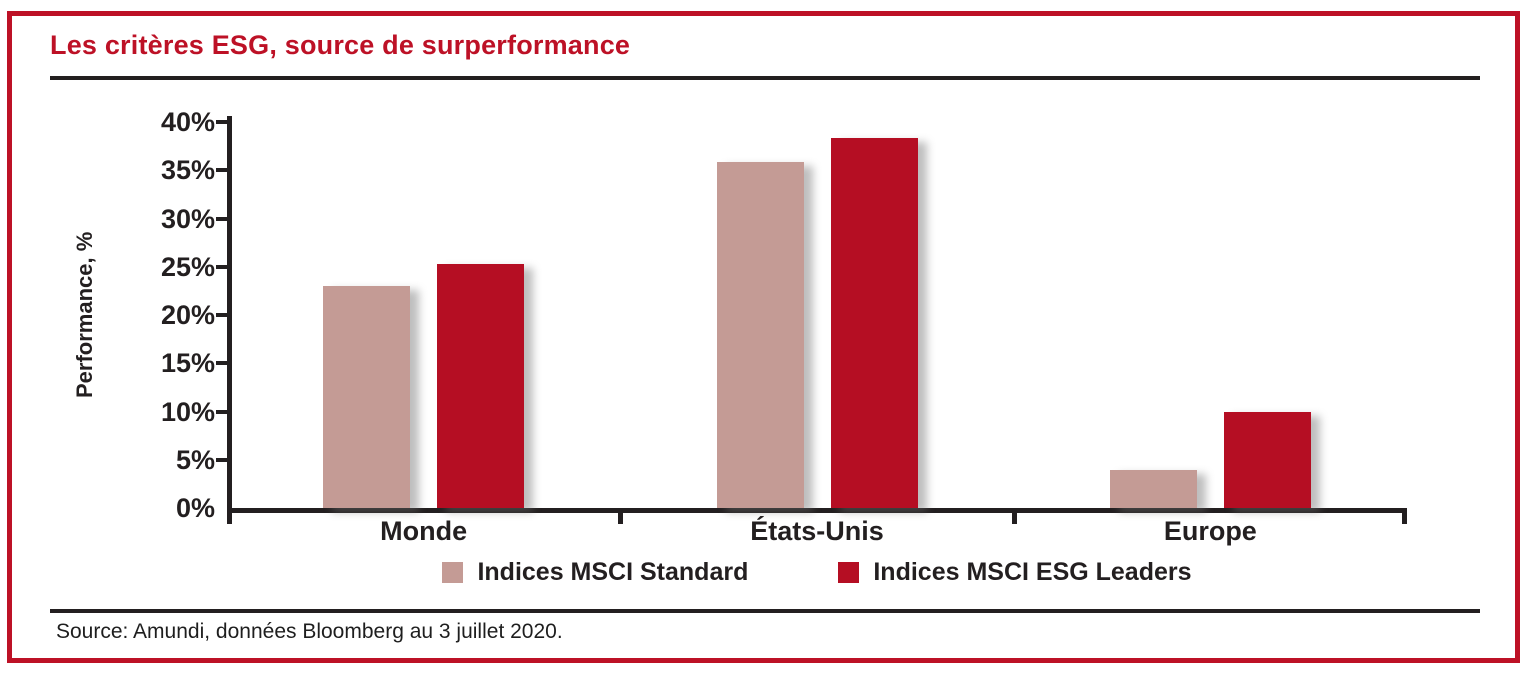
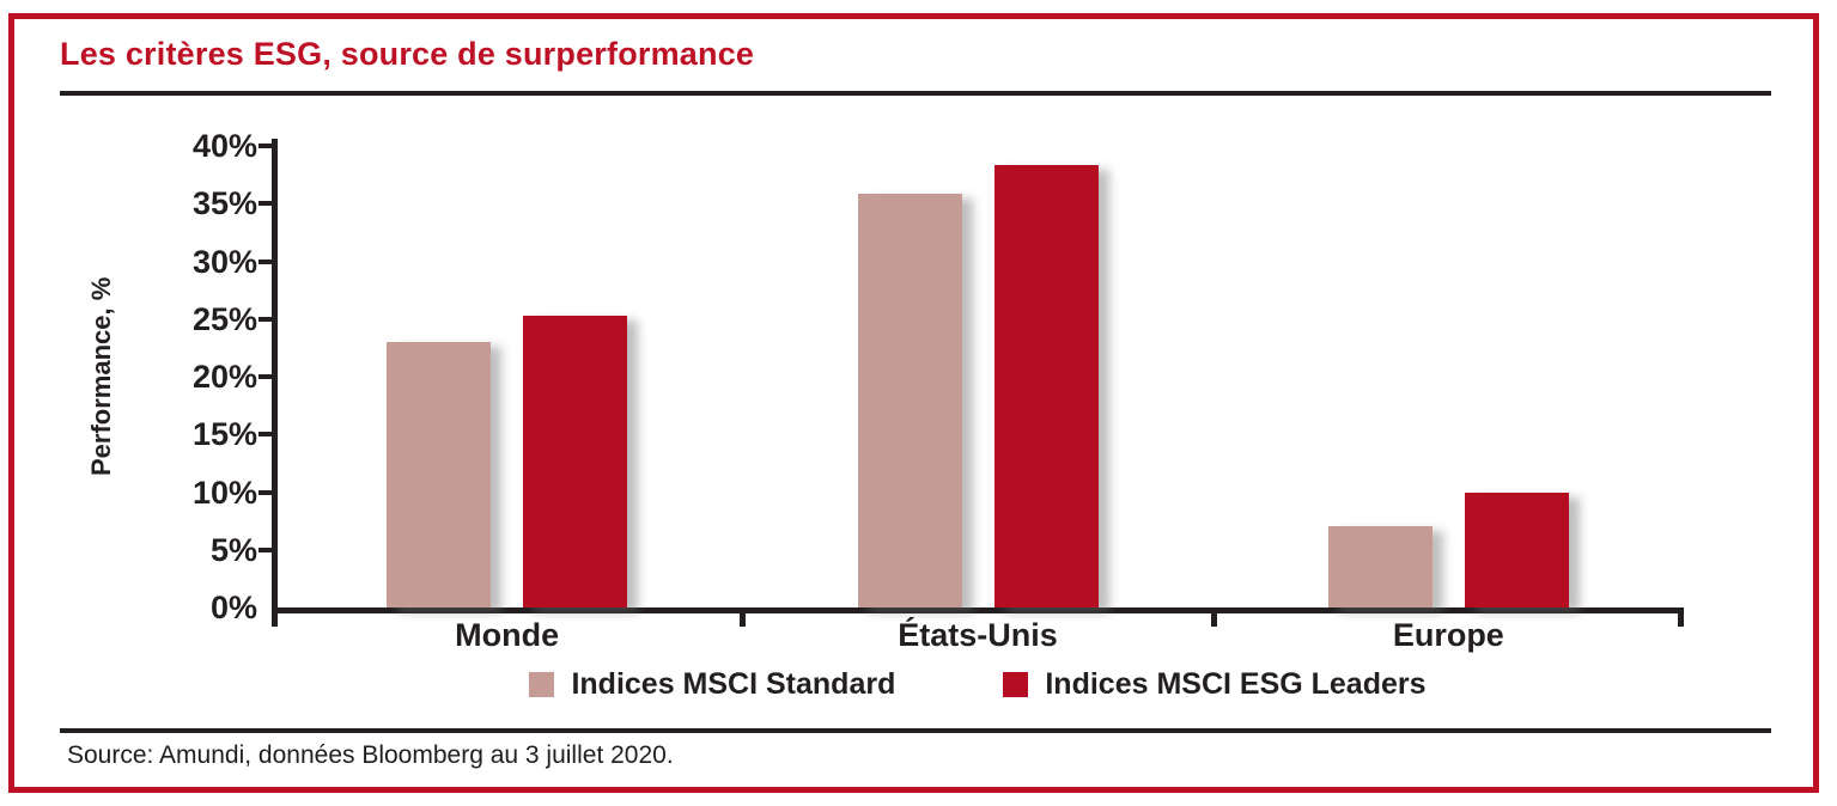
Indices MSCI Standard/Europe: 4% -> 7%
